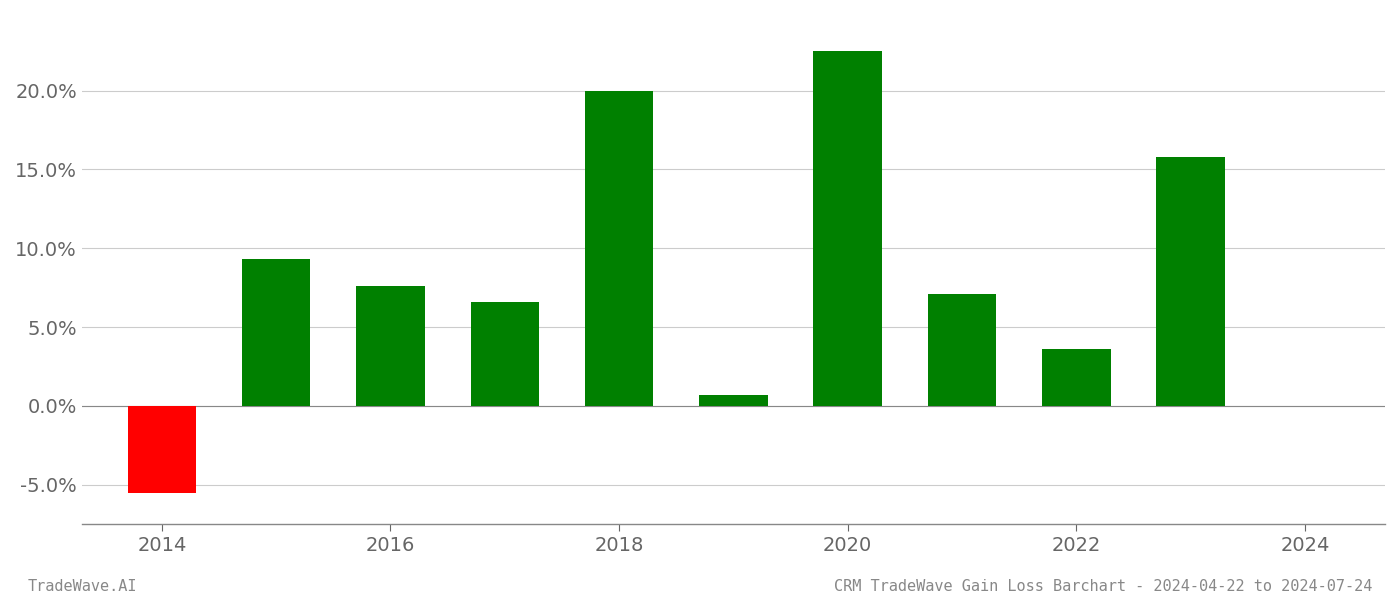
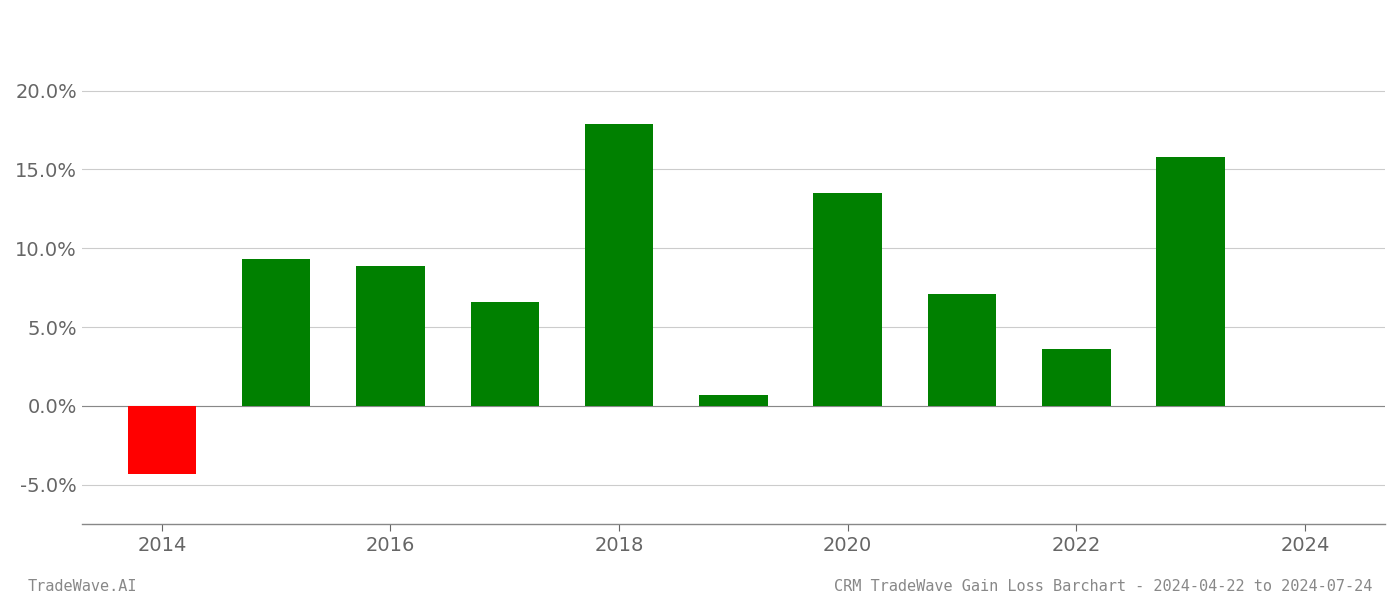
2014: -5.5% -> -4.3%
2016: 7.6% -> 8.9%
2018: 20.0% -> 17.9%
2020: 22.5% -> 13.5%
